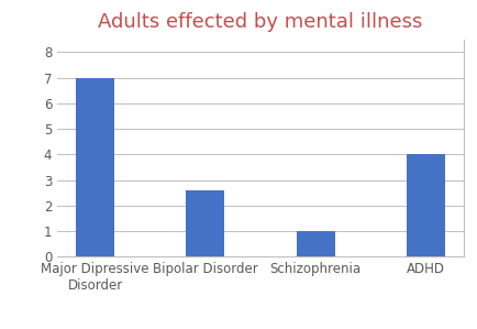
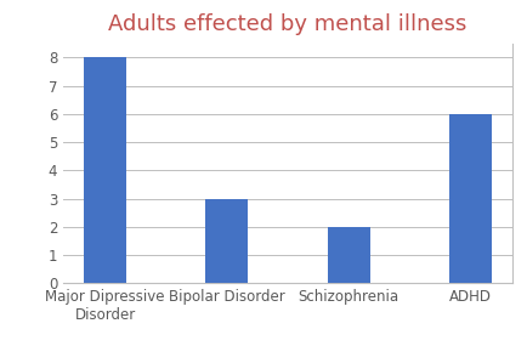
Major Dipressive Disorder: 7.0 -> 8.0
Bipolar Disorder: 2.6 -> 3.0
Schizophrenia: 1.0 -> 2.0
ADHD: 4.0 -> 6.0
